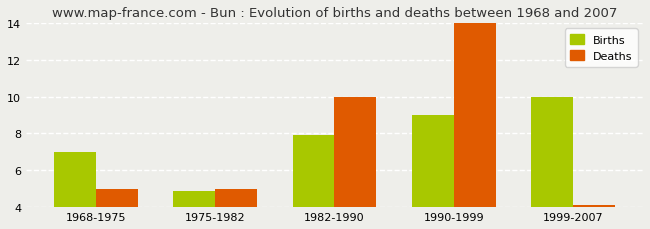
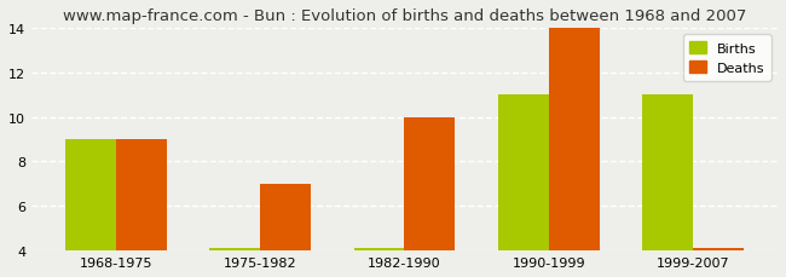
Births/1968-1975: 7.0 -> 9.0
Deaths/1968-1975: 5.0 -> 9.0
Births/1975-1982: 4.9 -> 4.1
Deaths/1975-1982: 5.0 -> 7.0
Births/1982-1990: 7.9 -> 4.1
Births/1990-1999: 9.0 -> 11.0
Births/1999-2007: 10.0 -> 11.0
